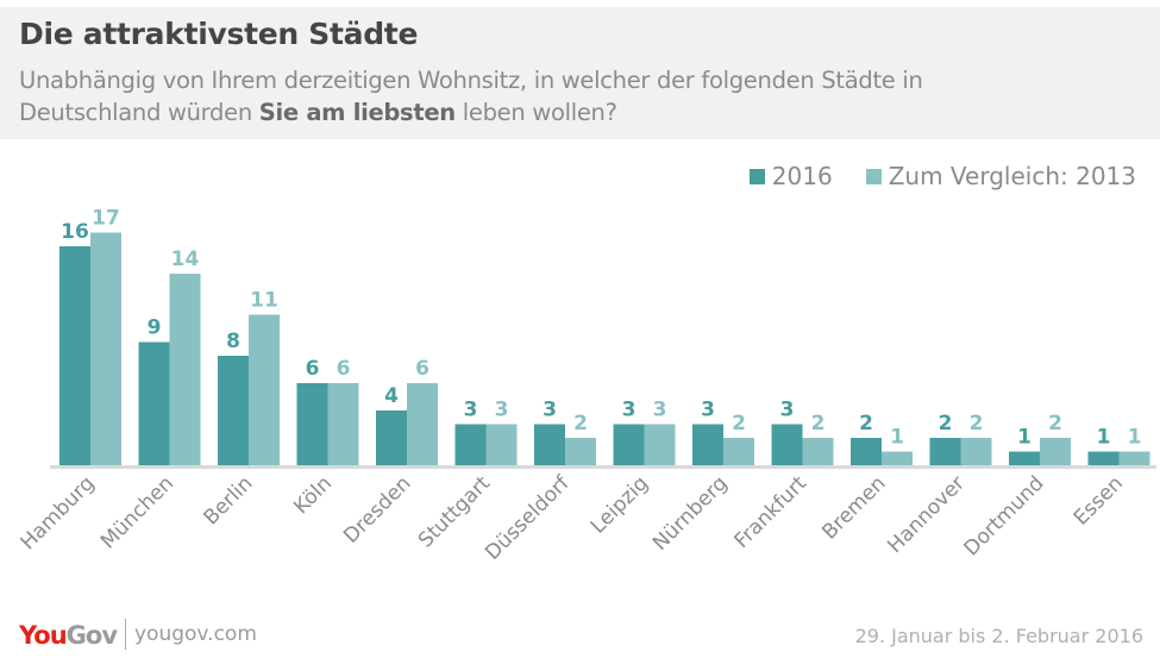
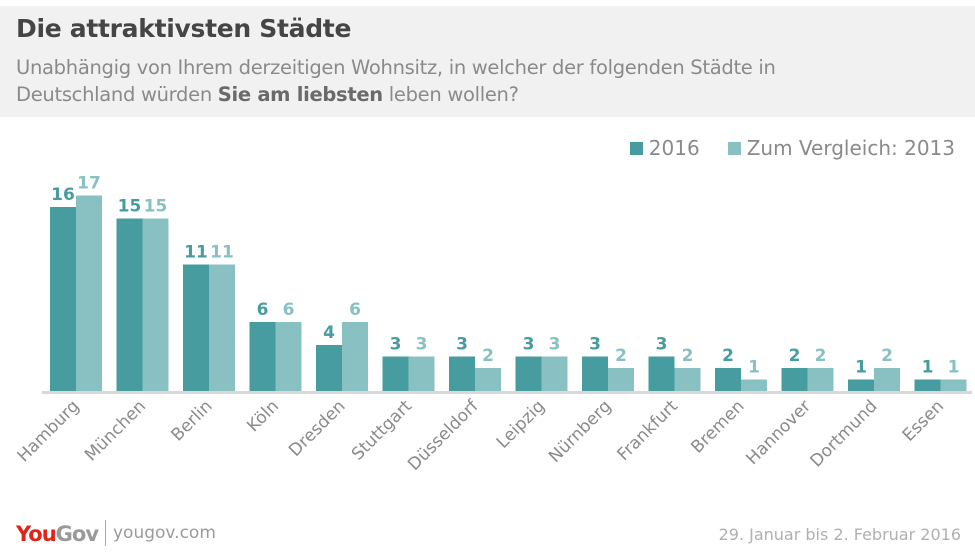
2016/München: 9 -> 15
Zum Vergleich: 2013/München: 14 -> 15
2016/Berlin: 8 -> 11
